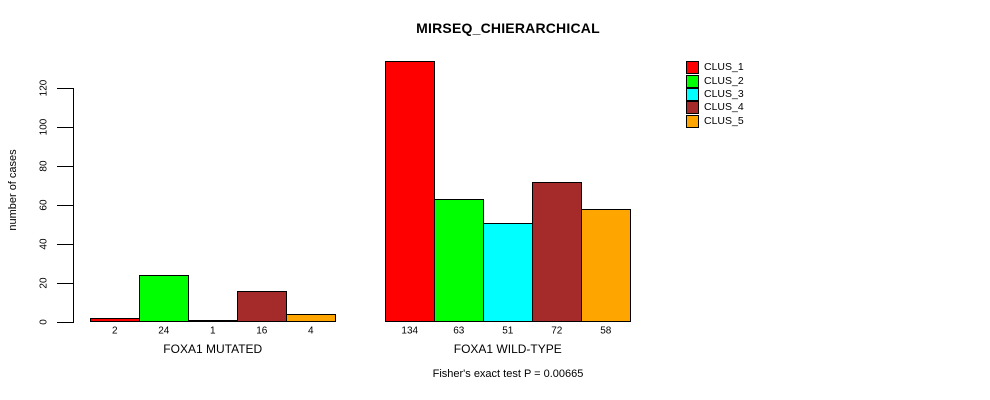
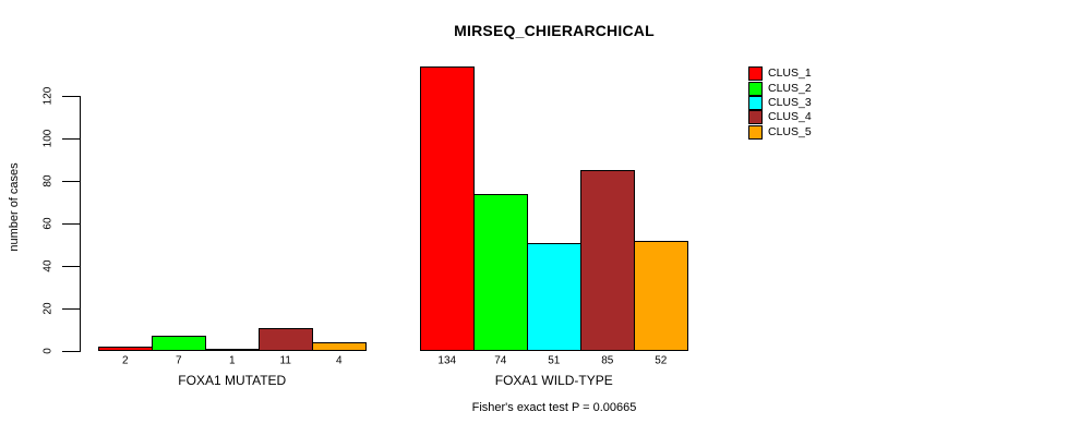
CLUS_2/FOXA1 MUTATED: 24 -> 7
CLUS_4/FOXA1 MUTATED: 16 -> 11
CLUS_2/FOXA1 WILD-TYPE: 63 -> 74
CLUS_4/FOXA1 WILD-TYPE: 72 -> 85
CLUS_5/FOXA1 WILD-TYPE: 58 -> 52
